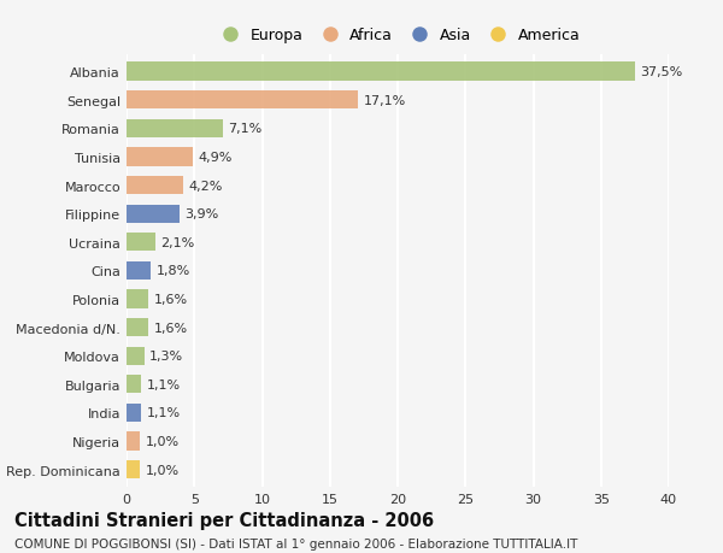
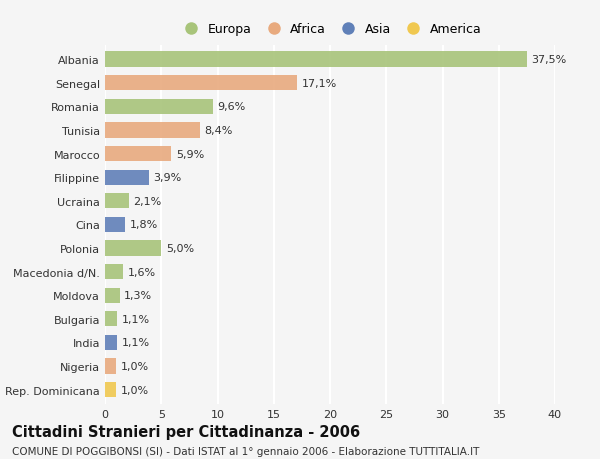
Romania: 7,1% -> 9,6%
Tunisia: 4,9% -> 8,4%
Marocco: 4,2% -> 5,9%
Polonia: 1,6% -> 5,0%
